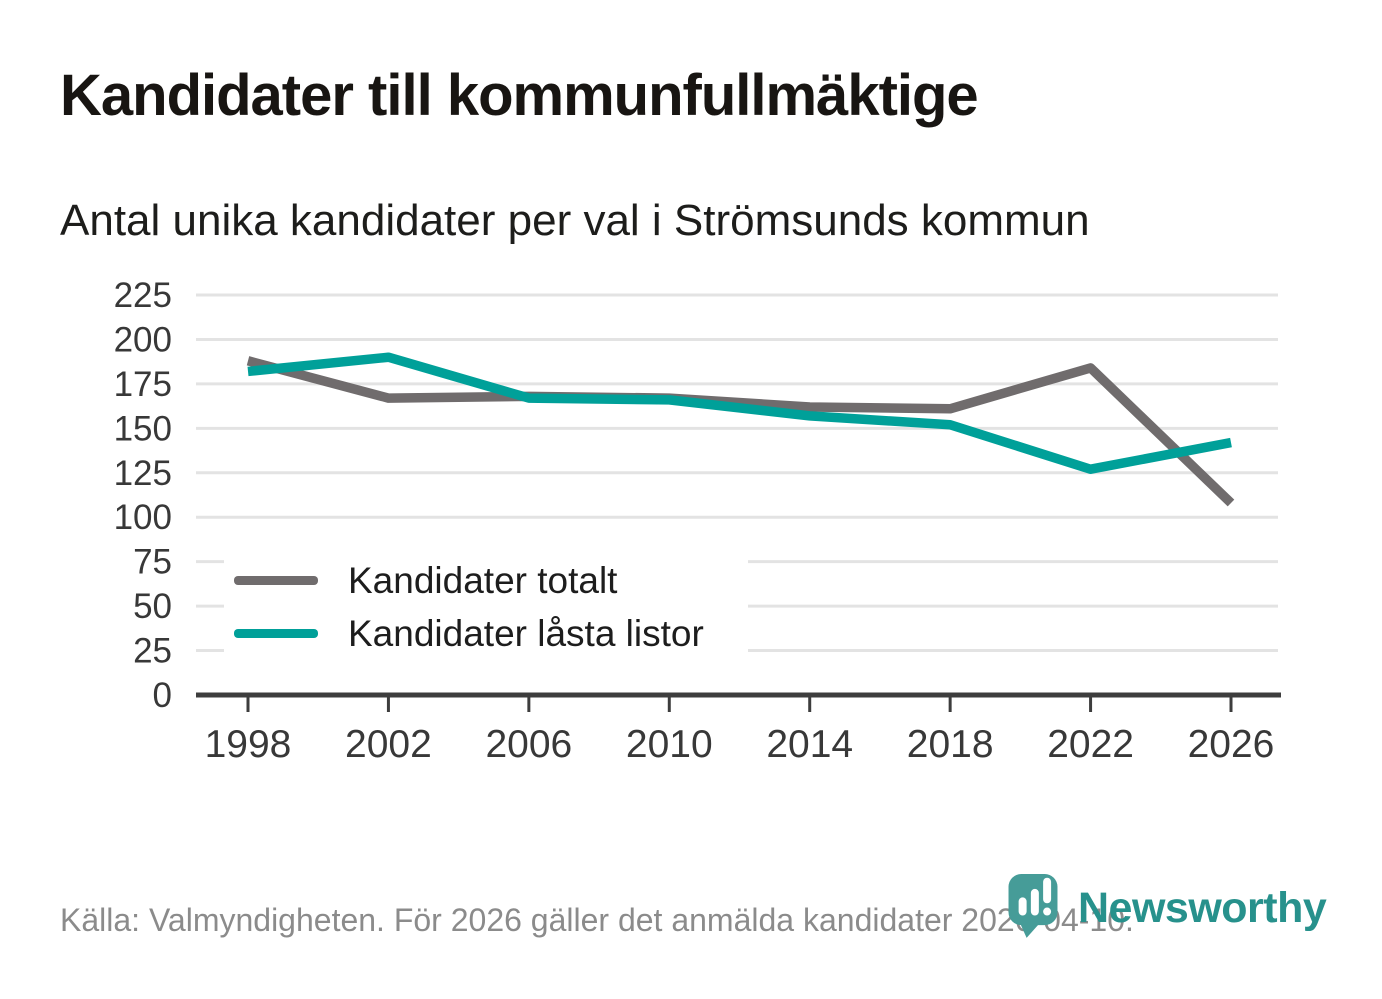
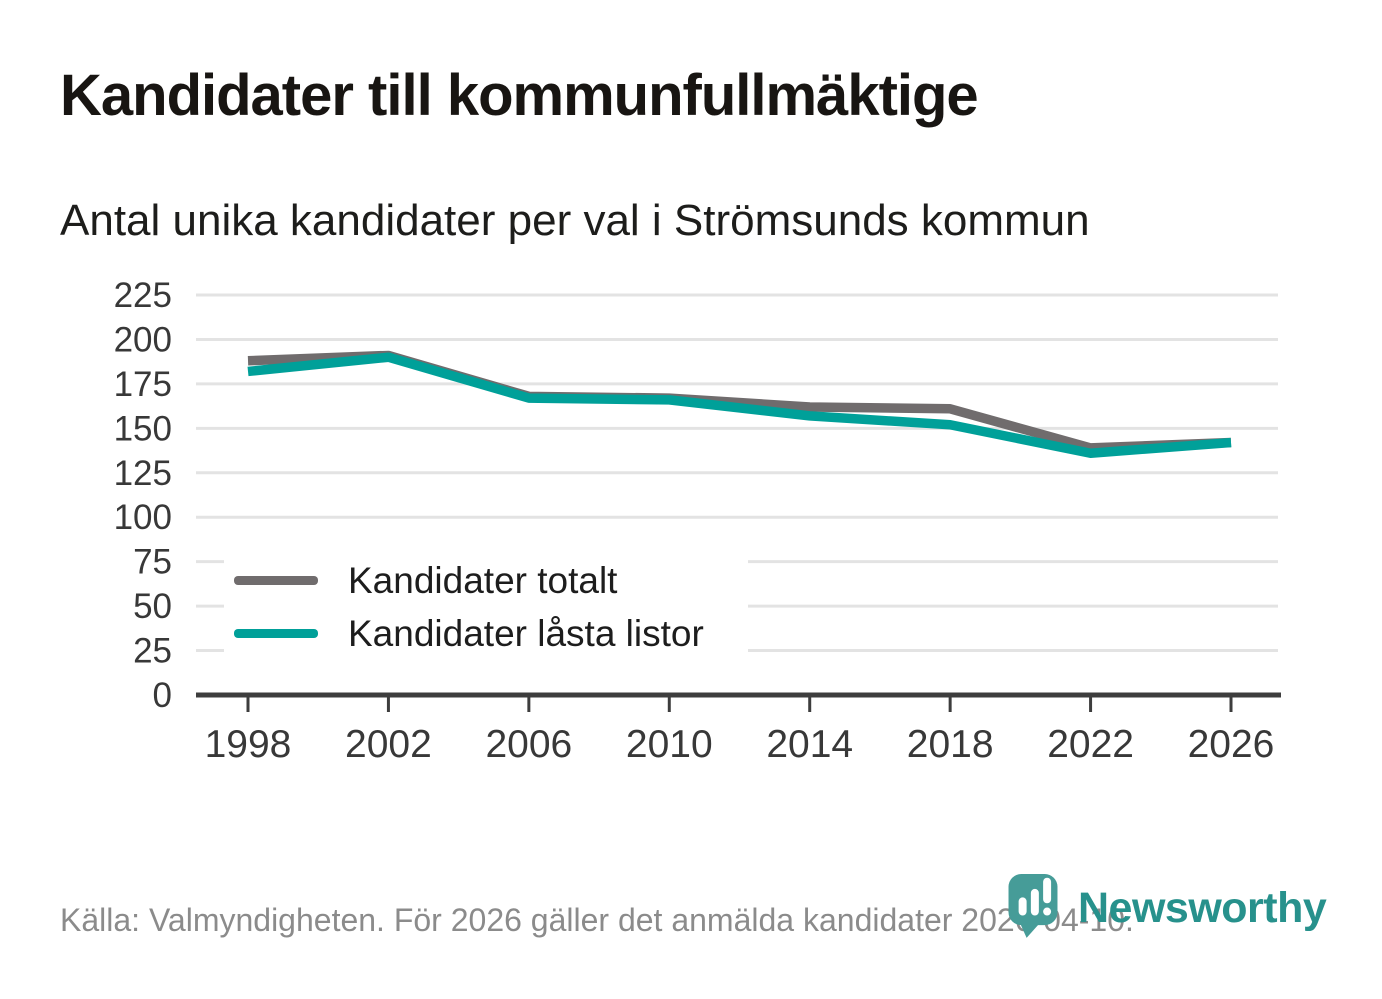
Kandidater totalt/2002: 167 -> 191
Kandidater totalt/2022: 184 -> 139
Kandidater låsta listor/2022: 127 -> 136
Kandidater totalt/2026: 108 -> 142
